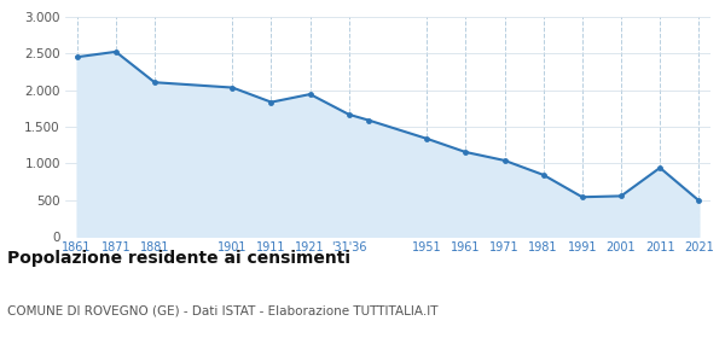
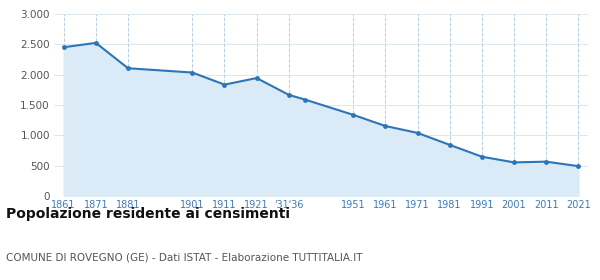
1991: 540 -> 650
2011: 940 -> 570
